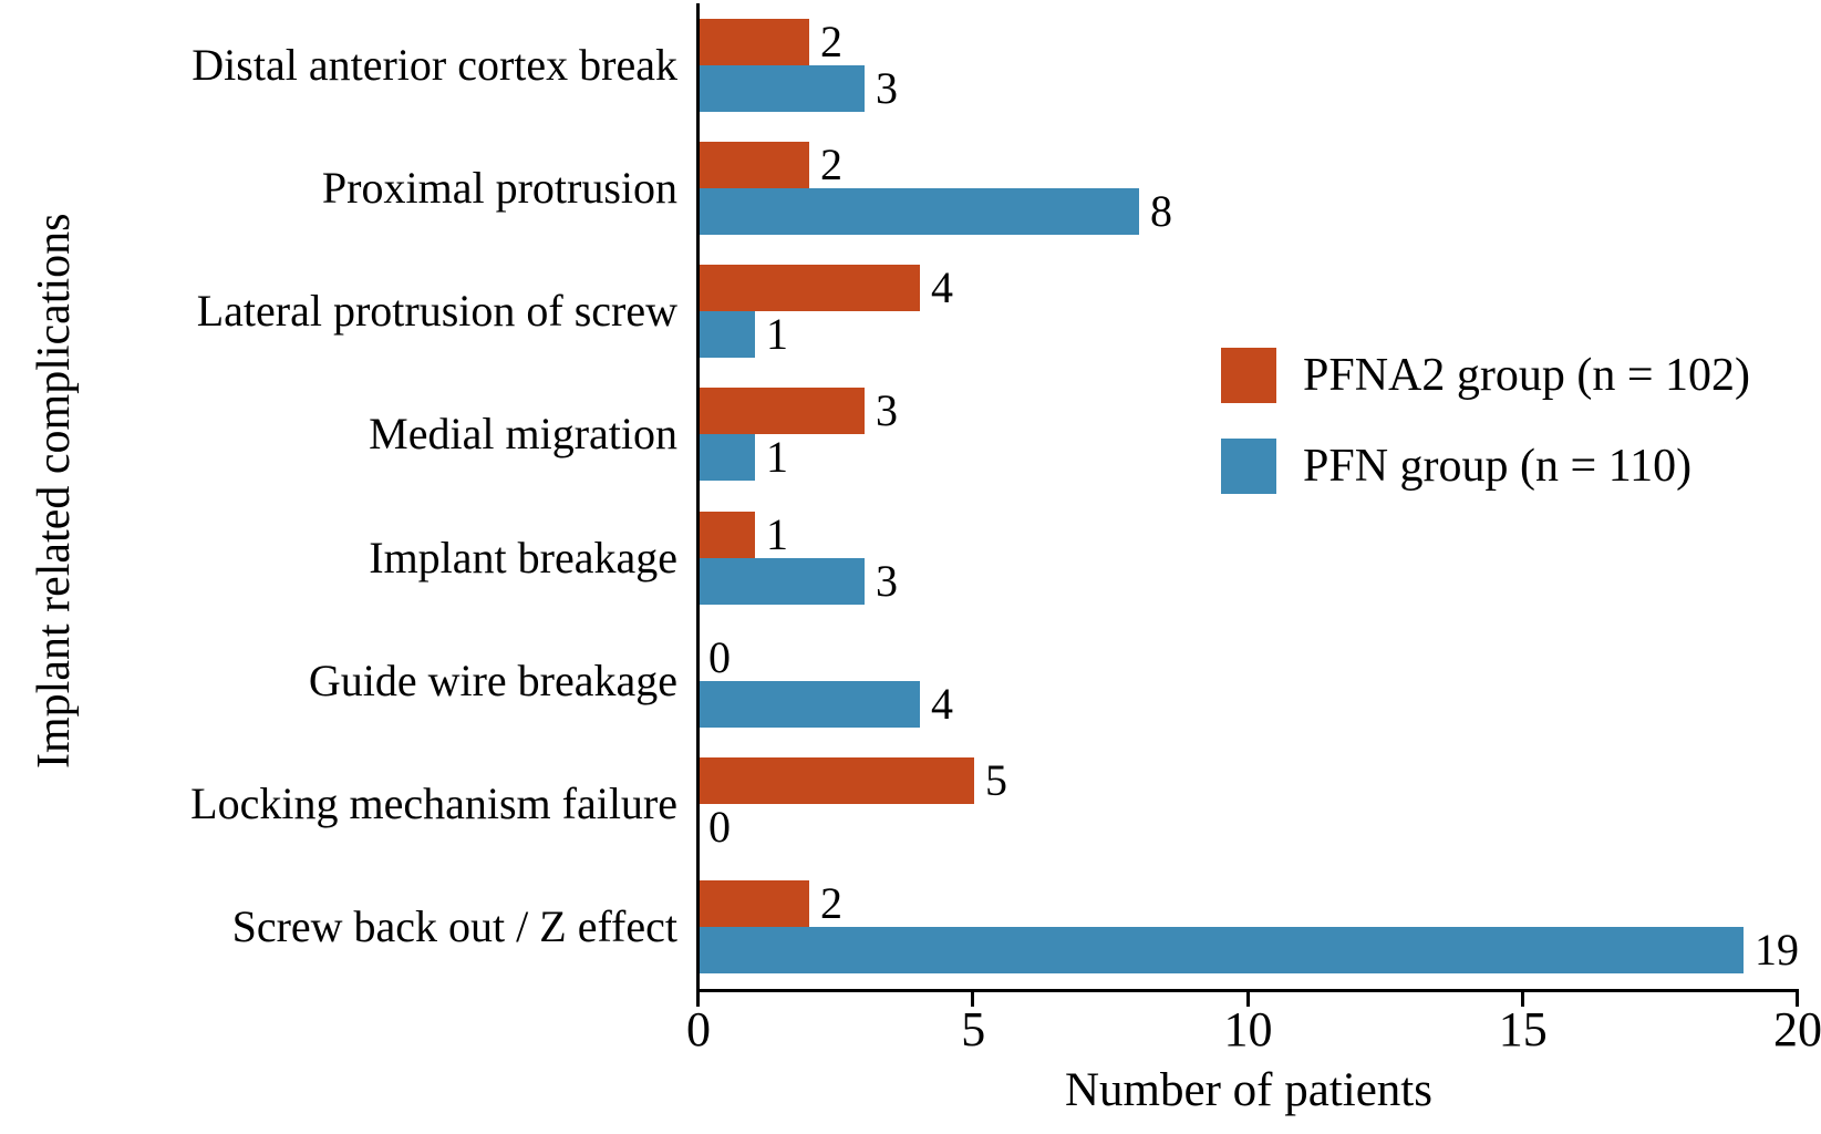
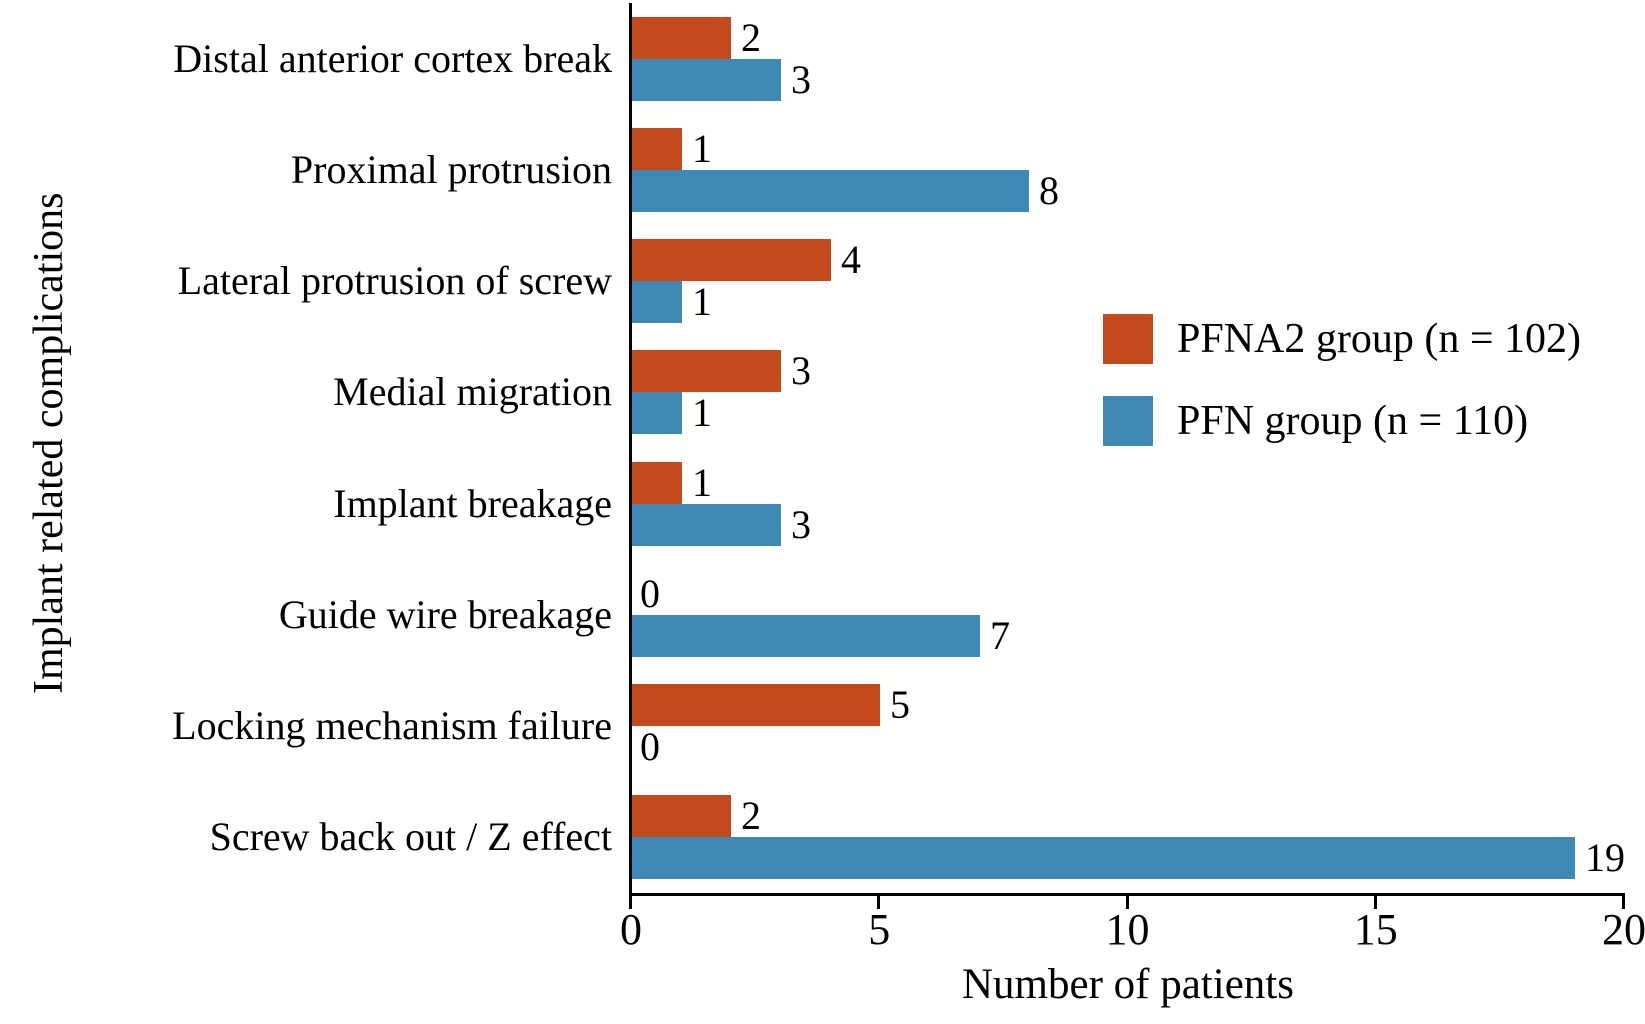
PFNA2 group (n = 102)/Proximal protrusion: 2 -> 1
PFN group (n = 110)/Guide wire breakage: 4 -> 7
